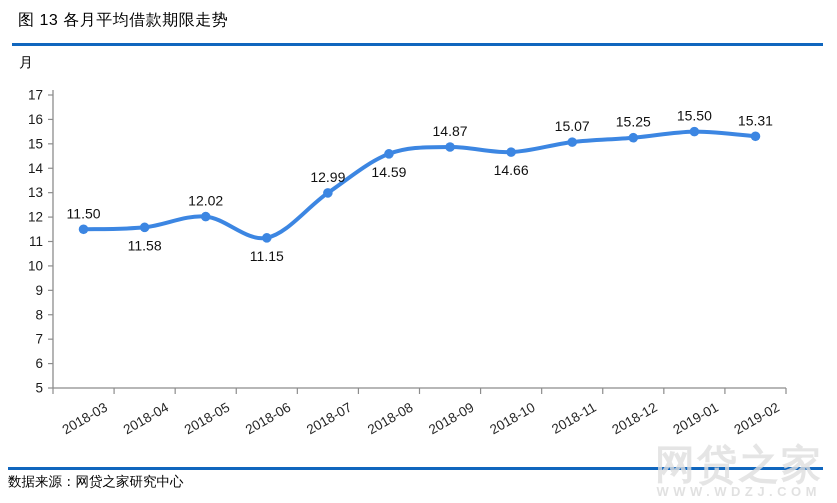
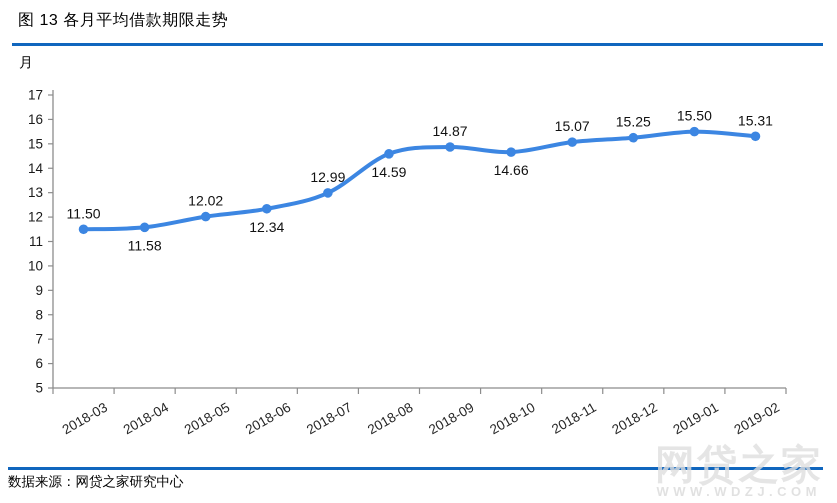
2018-06: 11.15 -> 12.34
